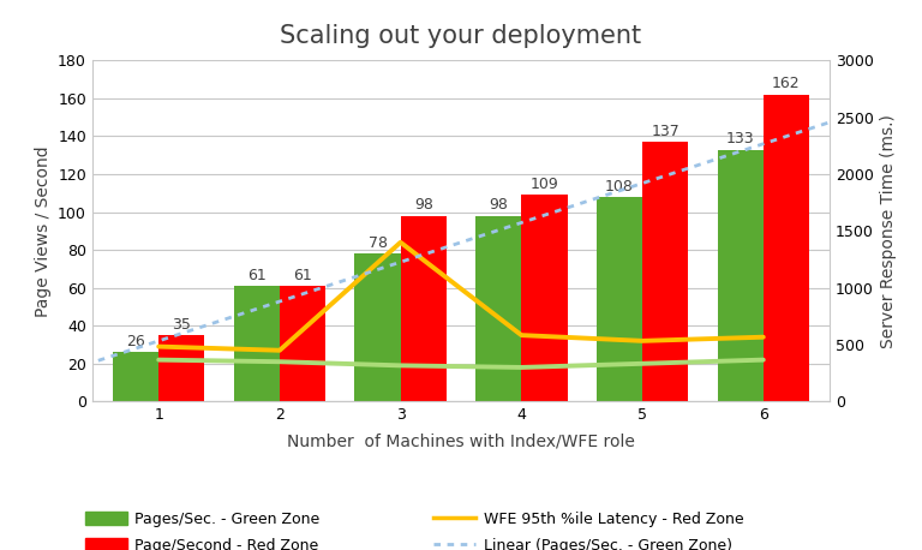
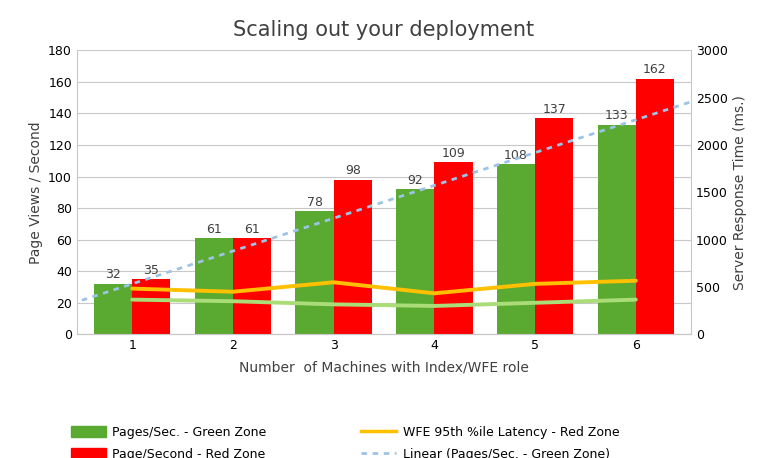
Pages/Sec. - Green Zone/1: 26 -> 32
WFE 95th %ile Latency - Red Zone/3: 84 -> 33
Pages/Sec. - Green Zone/4: 98 -> 92
WFE 95th %ile Latency - Red Zone/4: 35 -> 26
